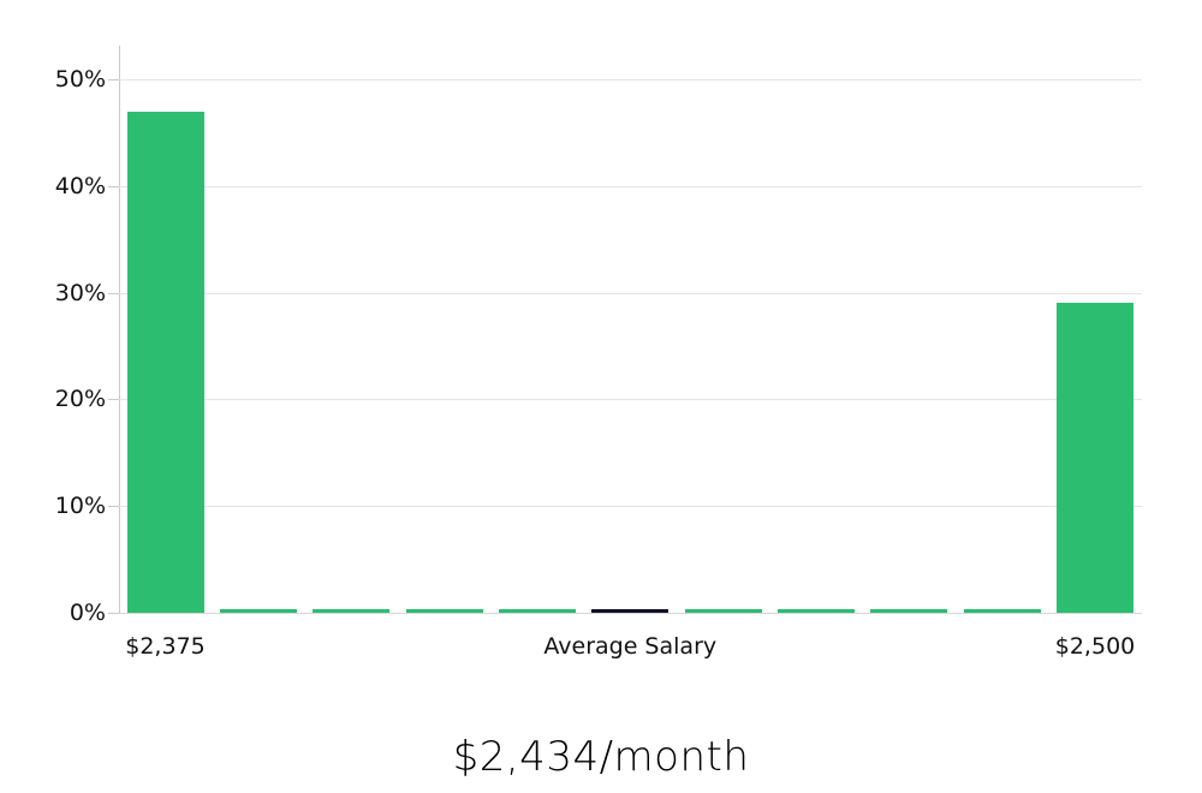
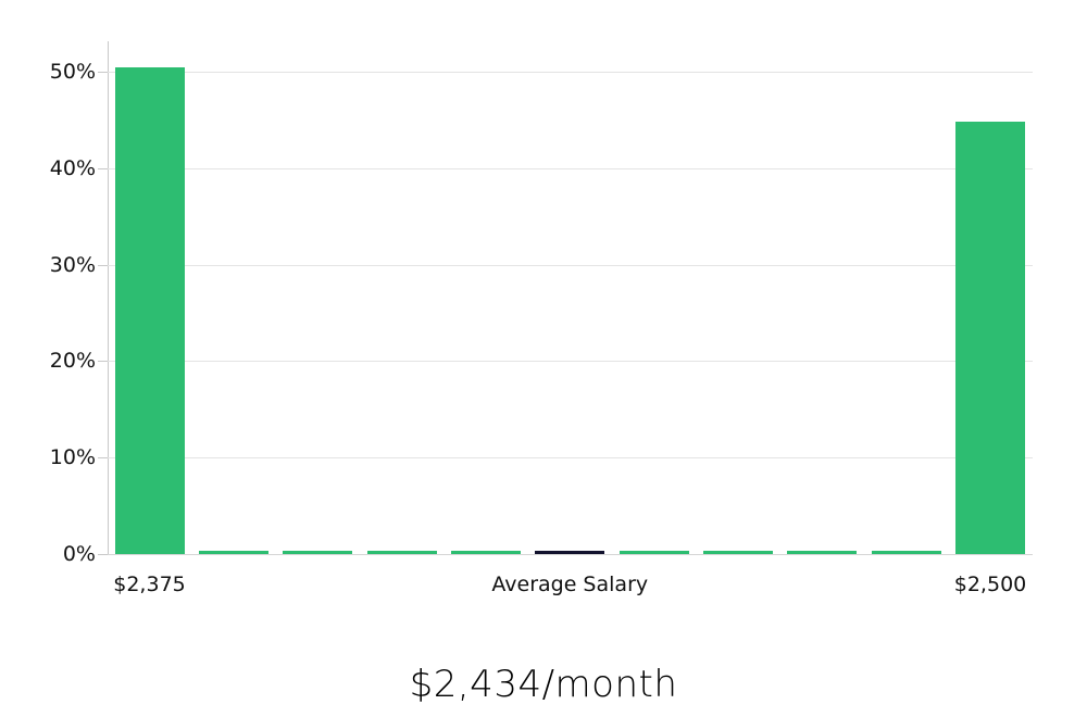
$2,375: 47% -> 50%
$2,500: 29% -> 45%
